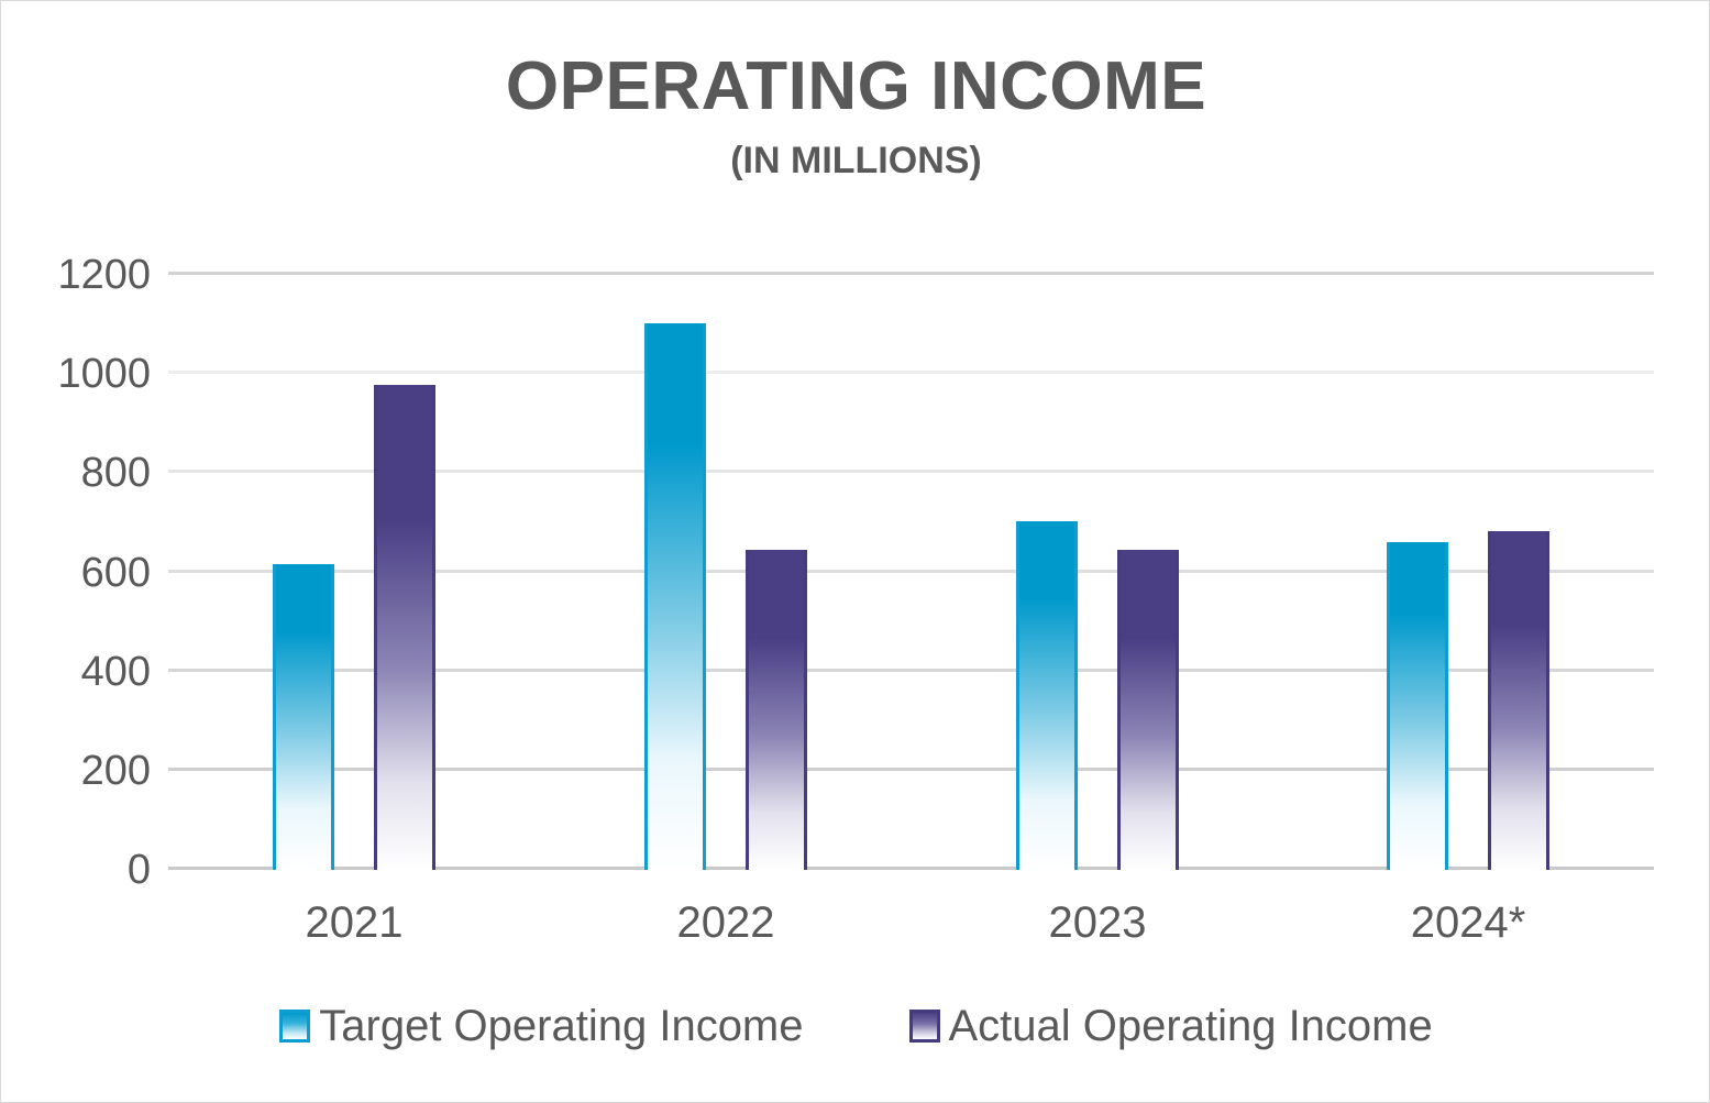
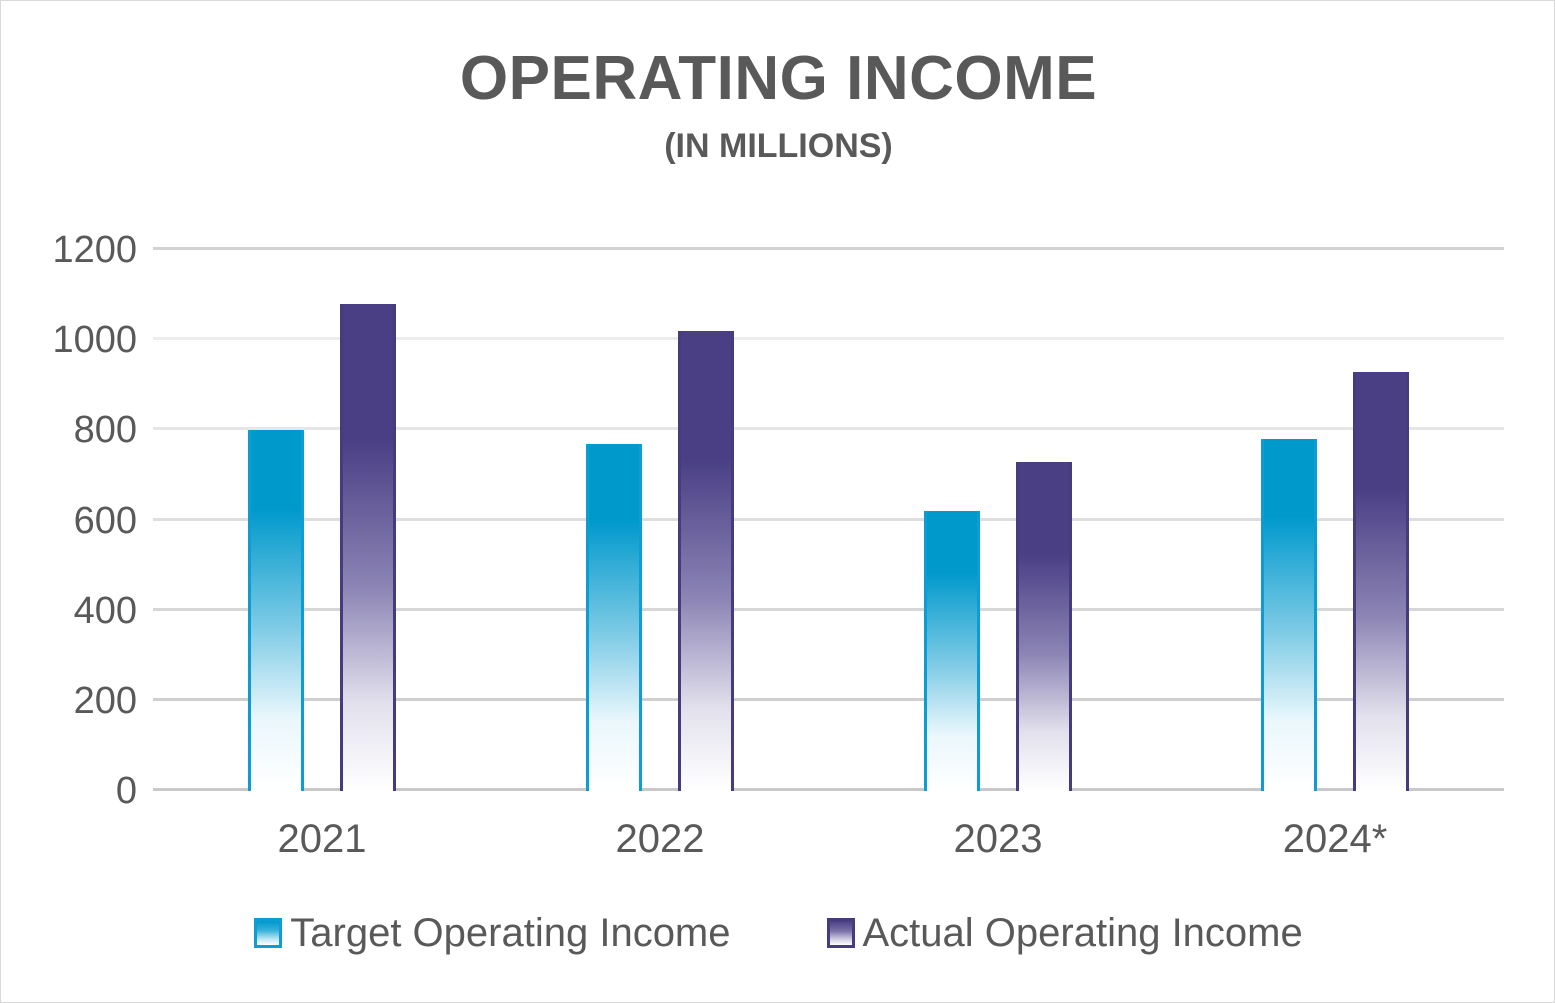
Target Operating Income/2021: 620 -> 800
Actual Operating Income/2021: 980 -> 1080
Target Operating Income/2022: 1100 -> 770
Actual Operating Income/2022: 650 -> 1020
Target Operating Income/2023: 700 -> 620
Actual Operating Income/2023: 650 -> 730
Target Operating Income/2024*: 660 -> 780
Actual Operating Income/2024*: 680 -> 930
